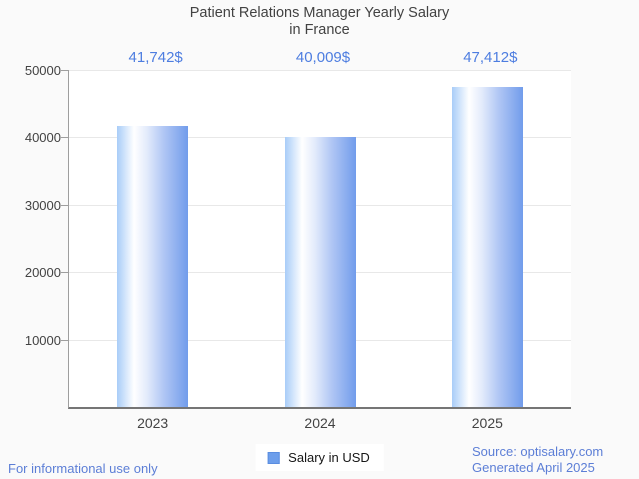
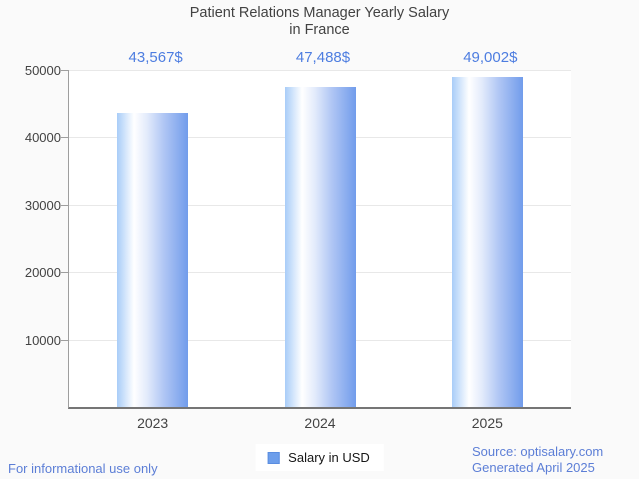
2023: 41,742 -> 43,567
2024: 40,009 -> 47,488
2025: 47,412 -> 49,002
